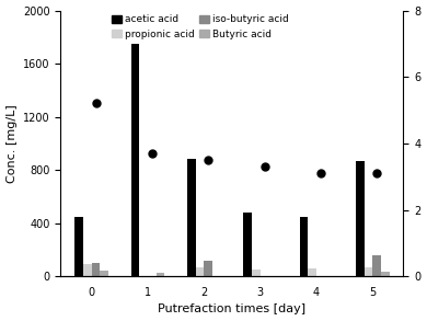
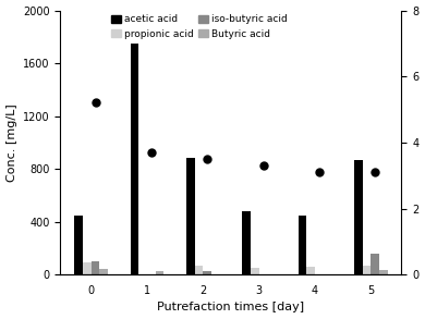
iso-butyric acid/2: 120 -> 20
